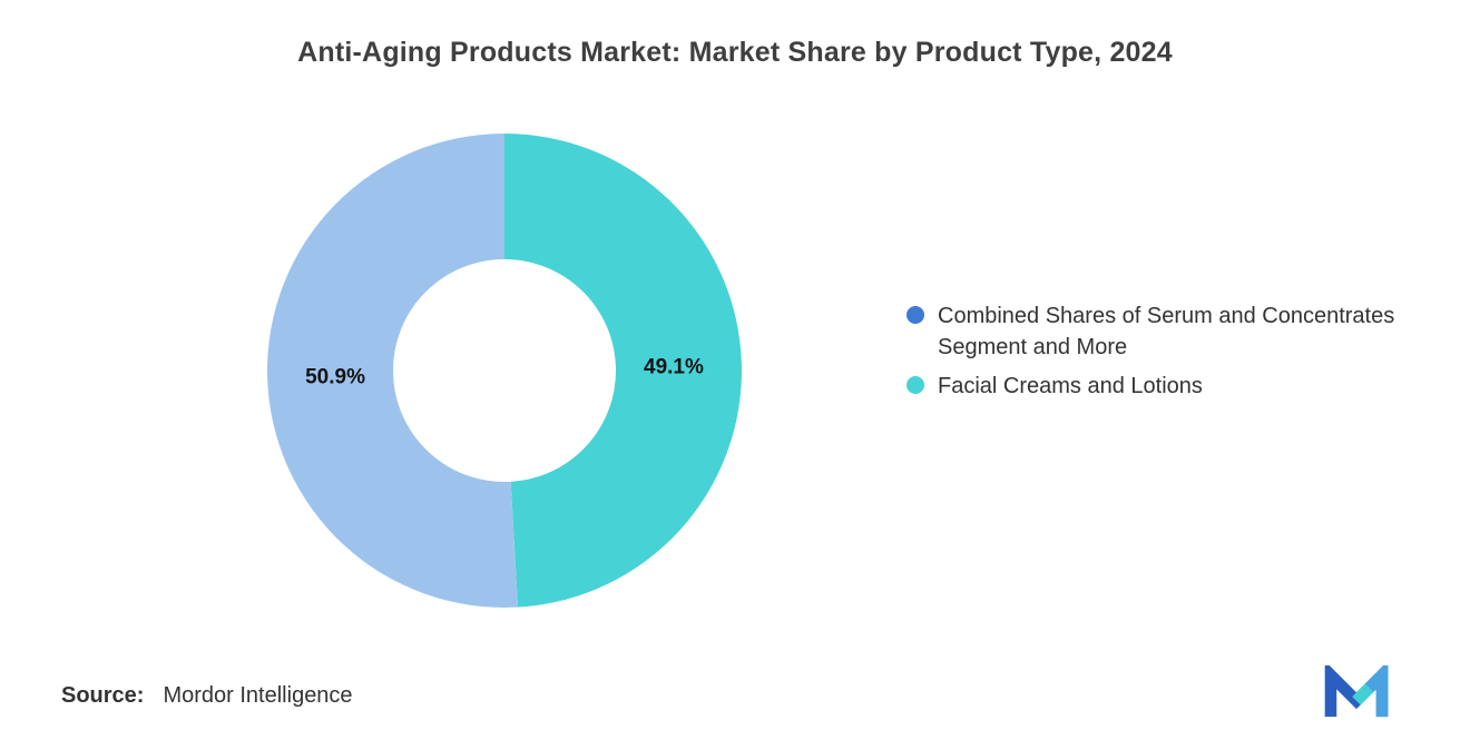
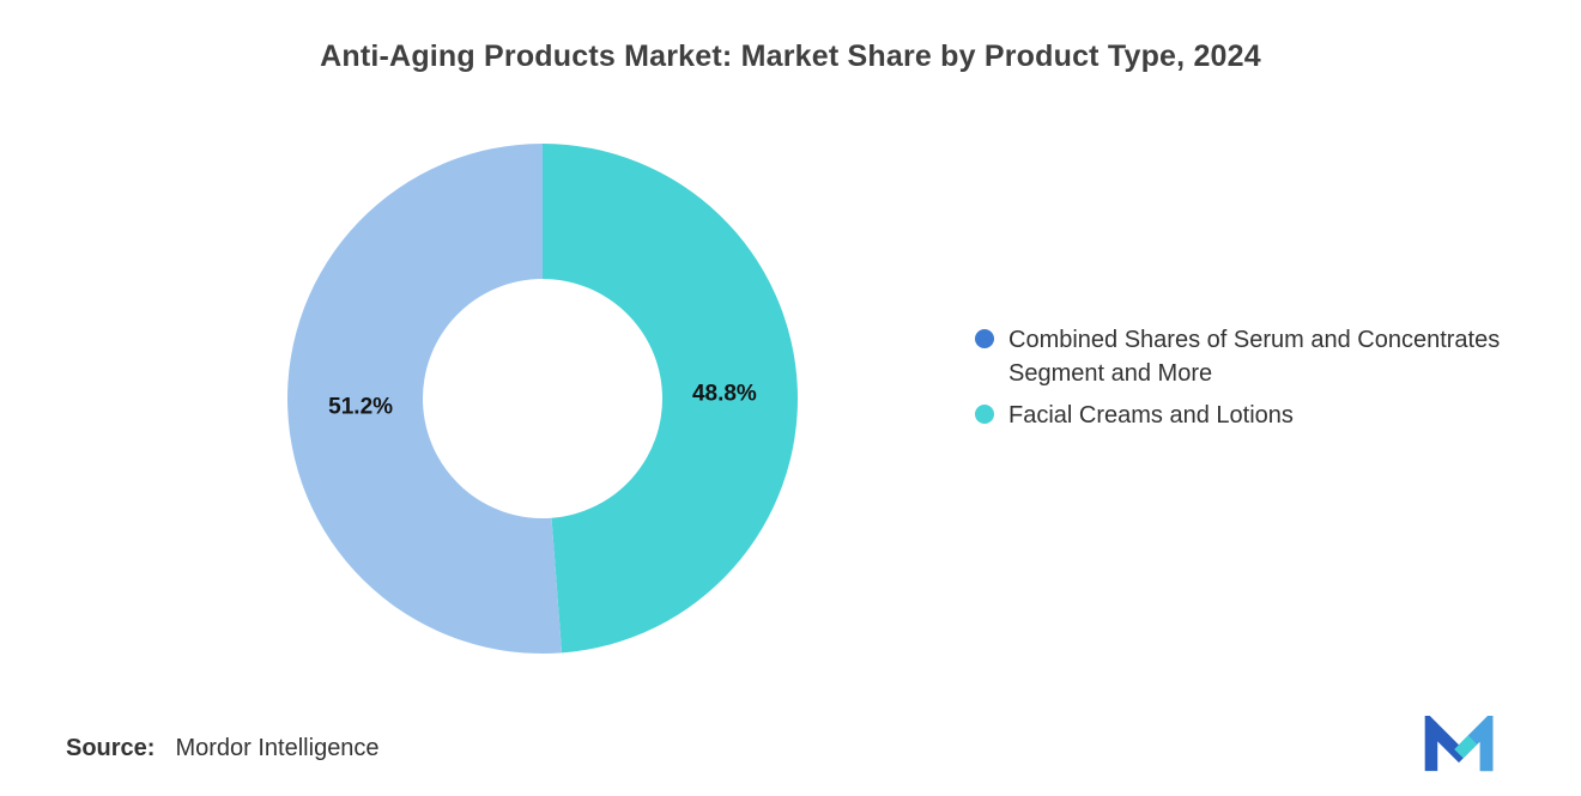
Facial Creams and Lotions: 49.1% -> 48.8%
Combined Shares of Serum and Concentrates Segment and More: 50.9% -> 51.2%
